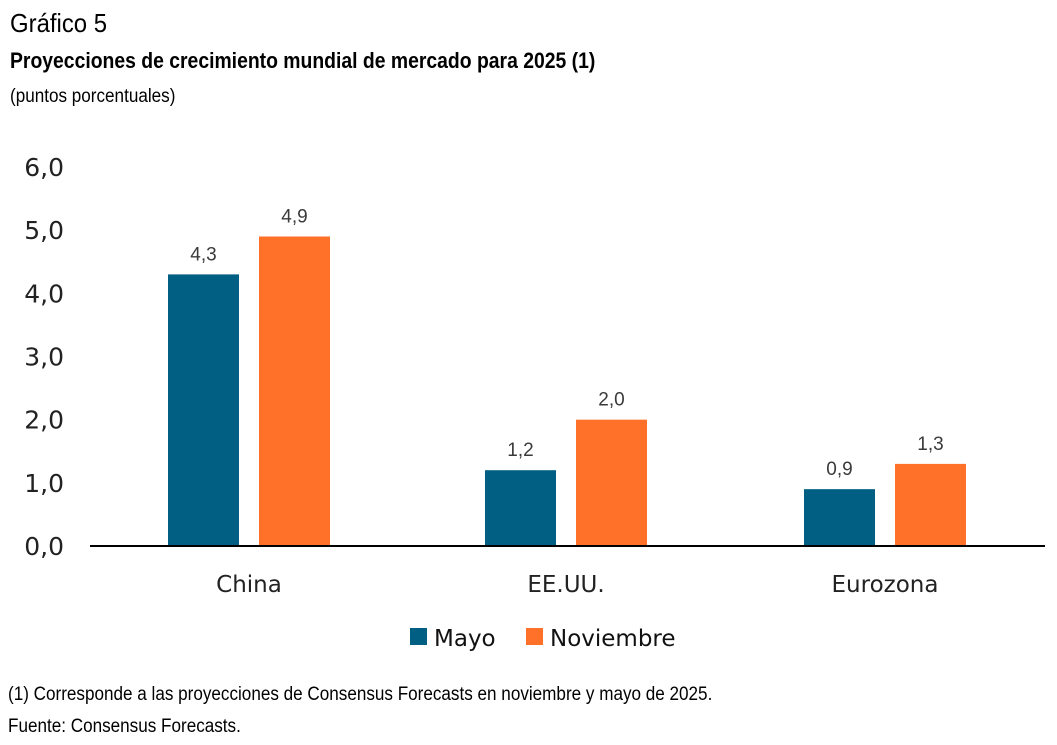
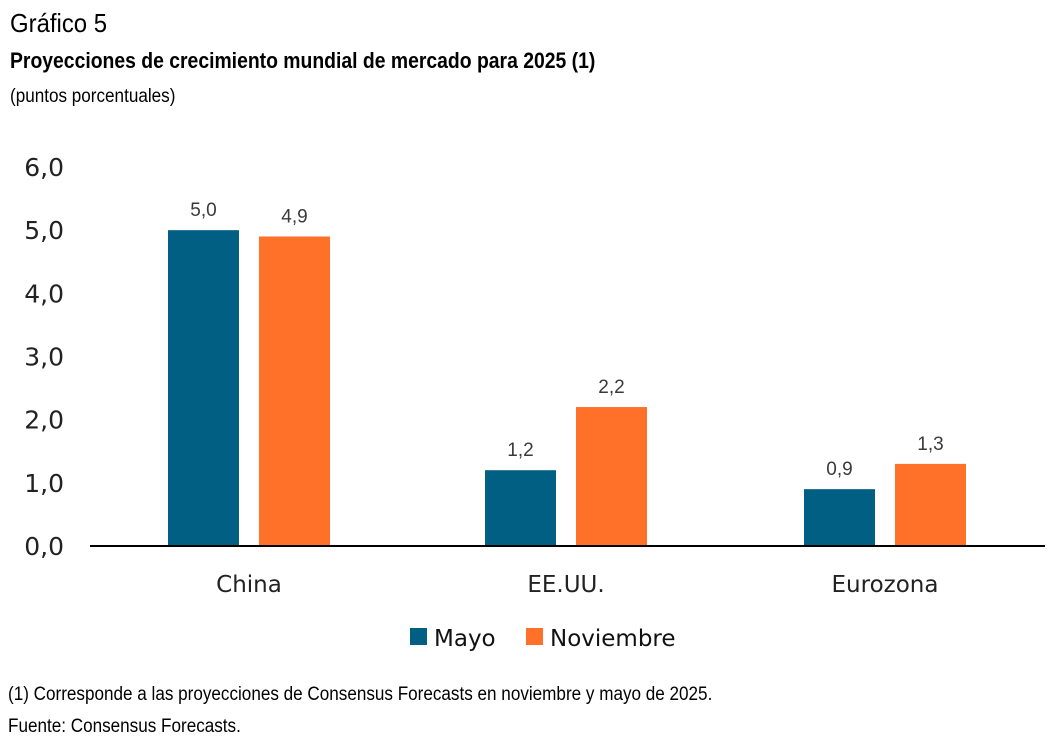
Mayo/China: 4,3 -> 5,0
Noviembre/EE.UU.: 2,0 -> 2,2
